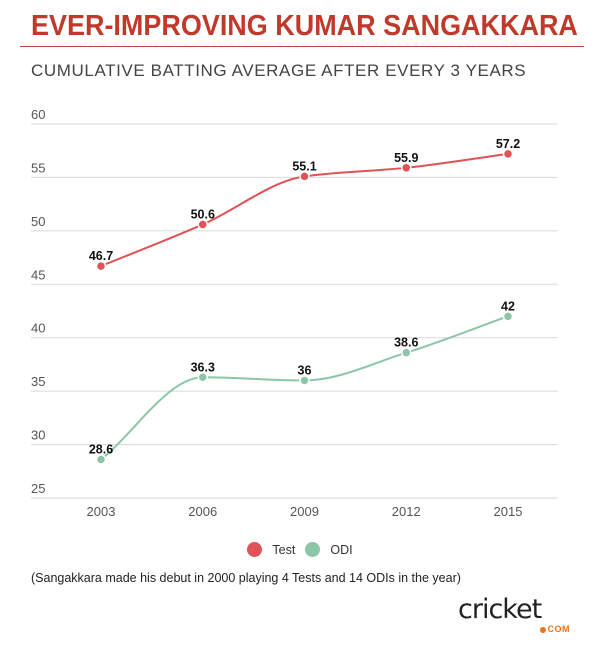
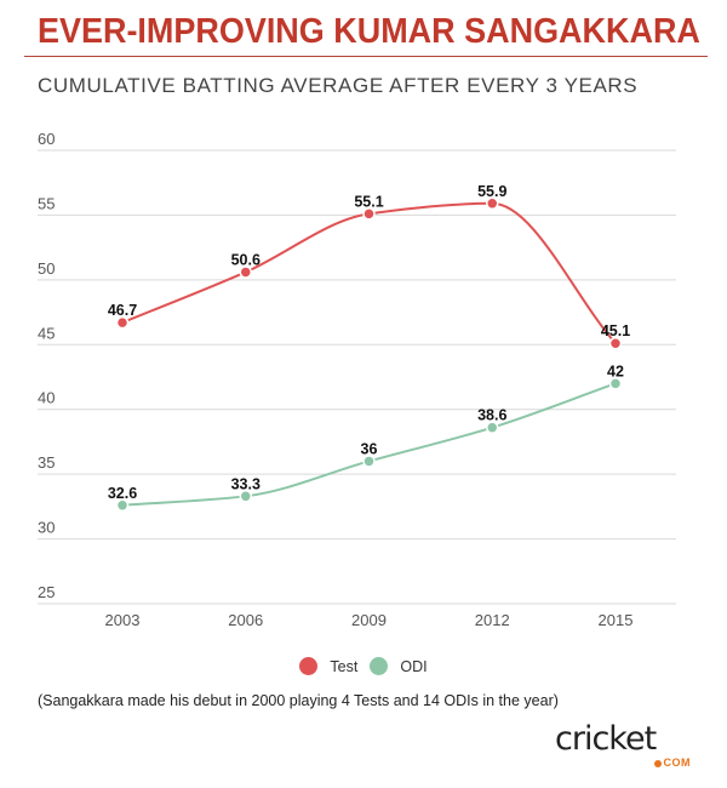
ODI/2003: 28.6 -> 32.6
ODI/2006: 36.3 -> 33.3
Test/2015: 57.2 -> 45.1
